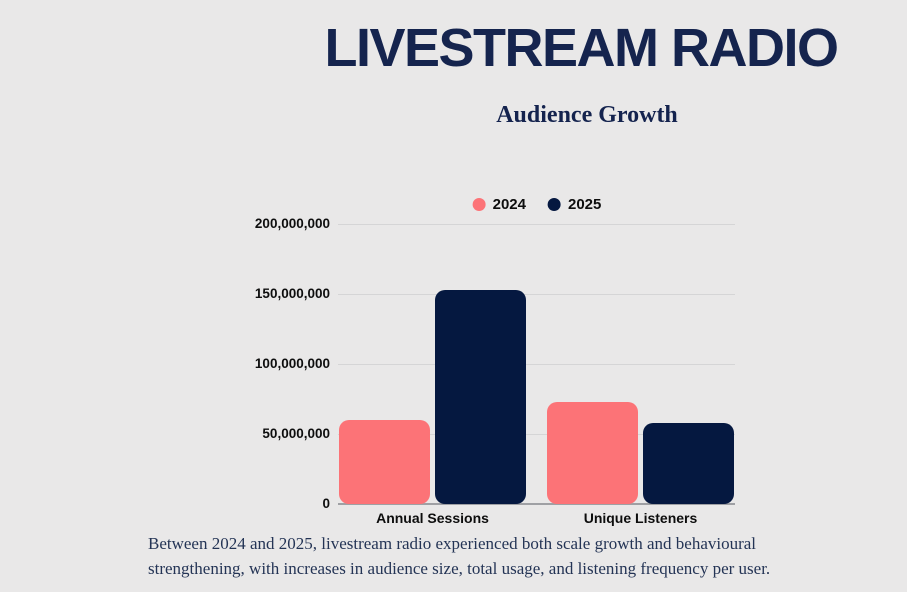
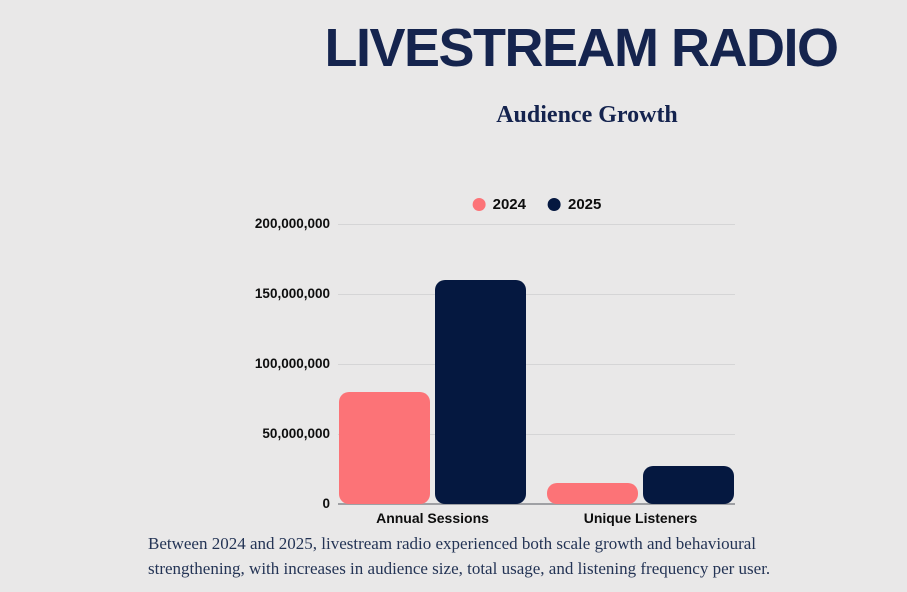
2024/Annual Sessions: 60000000 -> 80000000
2025/Annual Sessions: 153000000 -> 160000000
2024/Unique Listeners: 73000000 -> 15000000
2025/Unique Listeners: 58000000 -> 27000000
